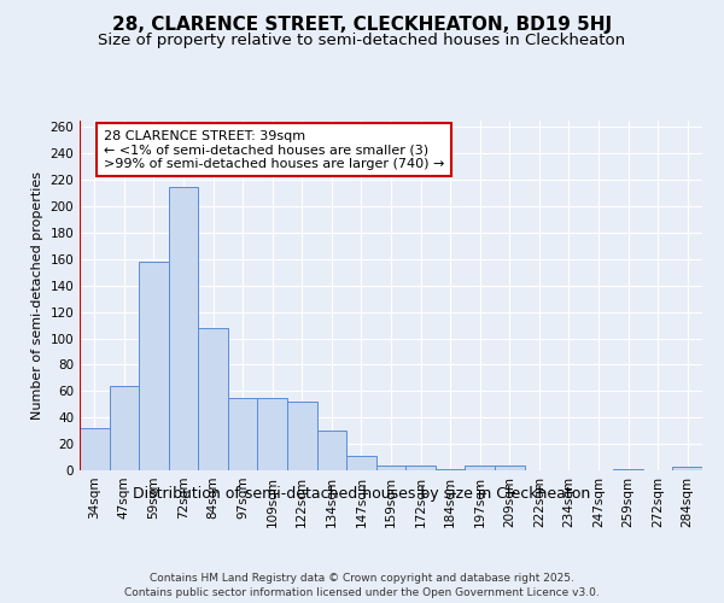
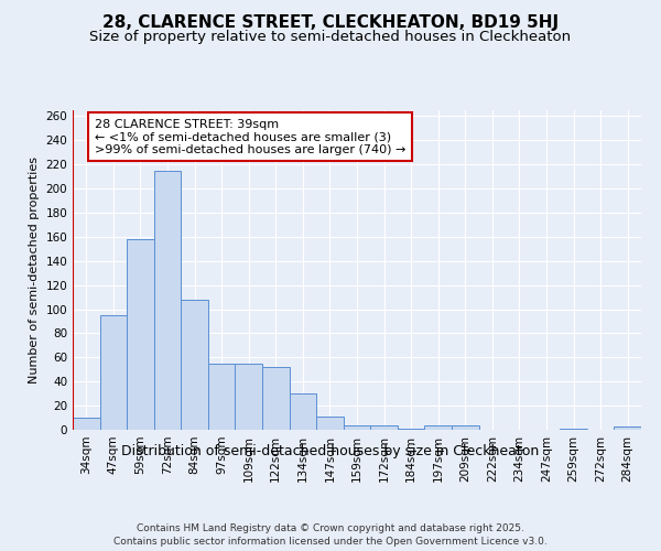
34sqm: 32 -> 10
47sqm: 64 -> 95
